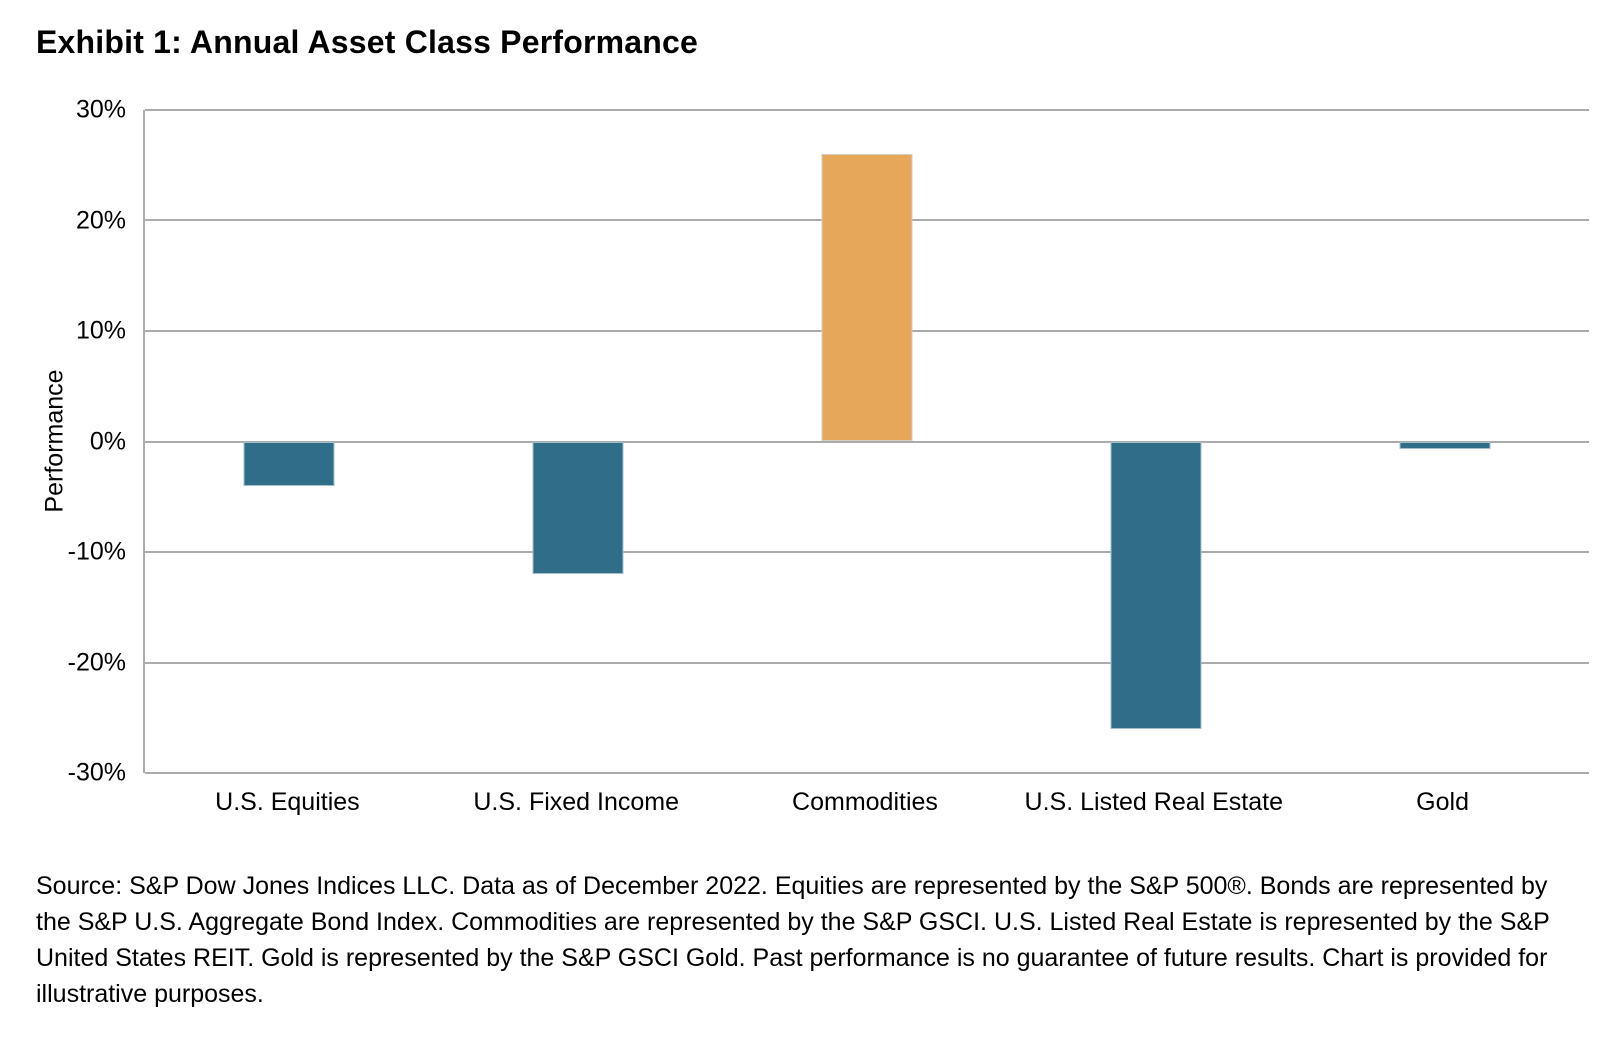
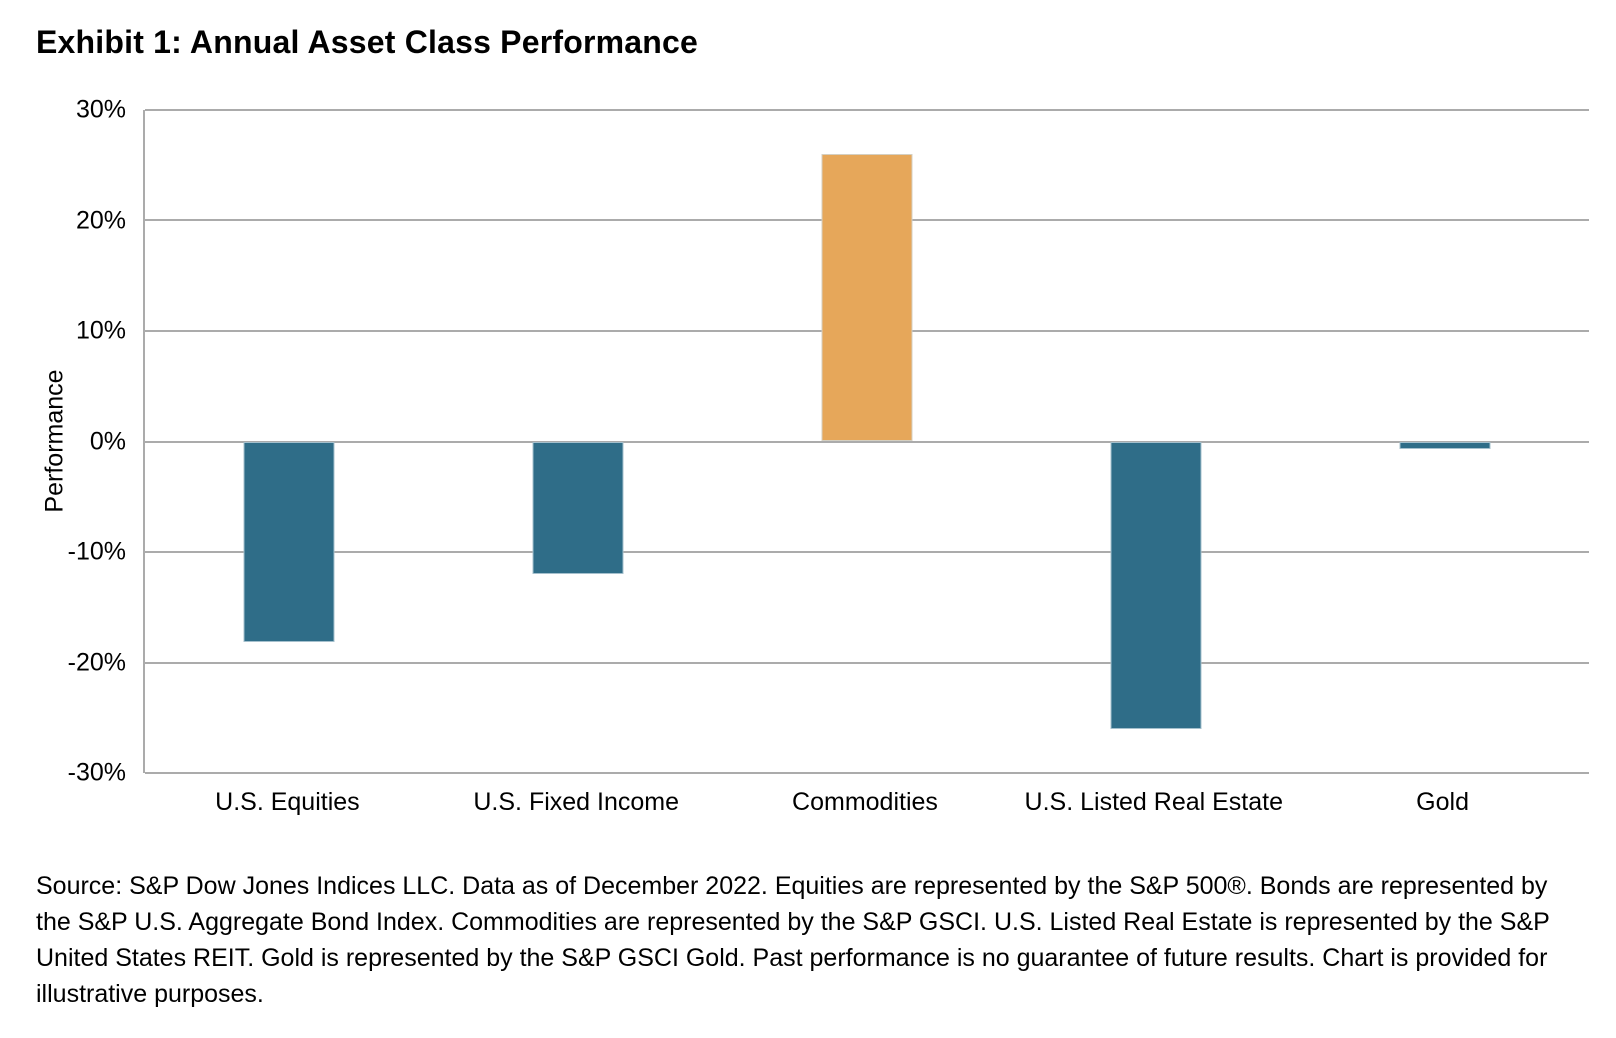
U.S. Equities: -4.0% -> -18.1%
